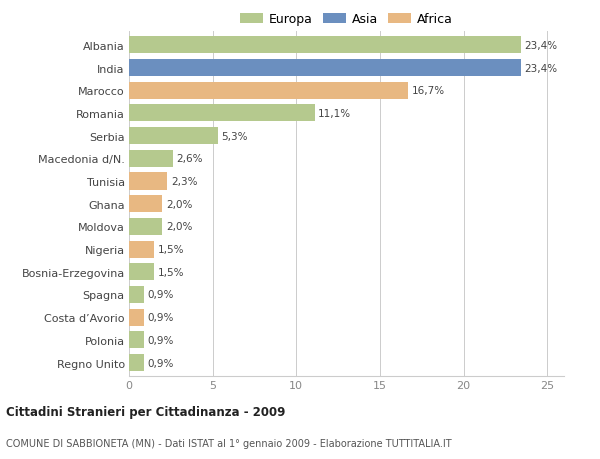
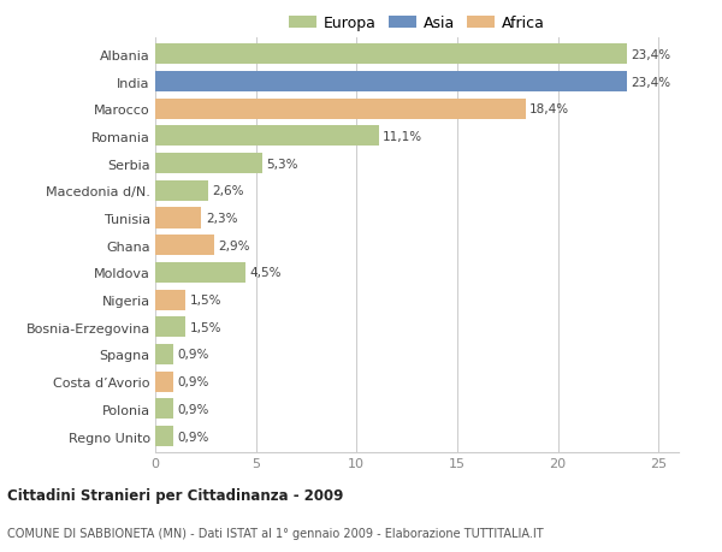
Marocco: 16,7% -> 18,4%
Ghana: 2,0% -> 2,9%
Moldova: 2,0% -> 4,5%
